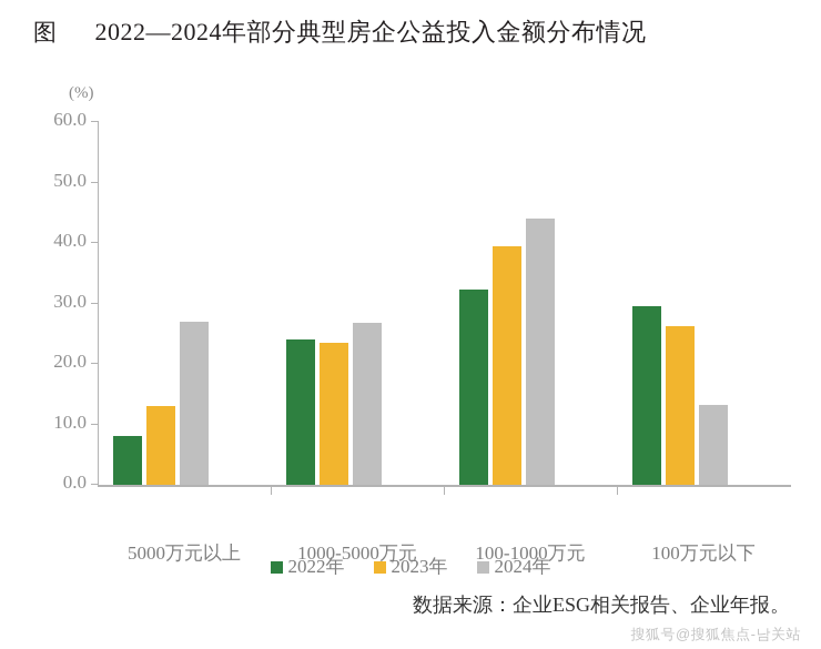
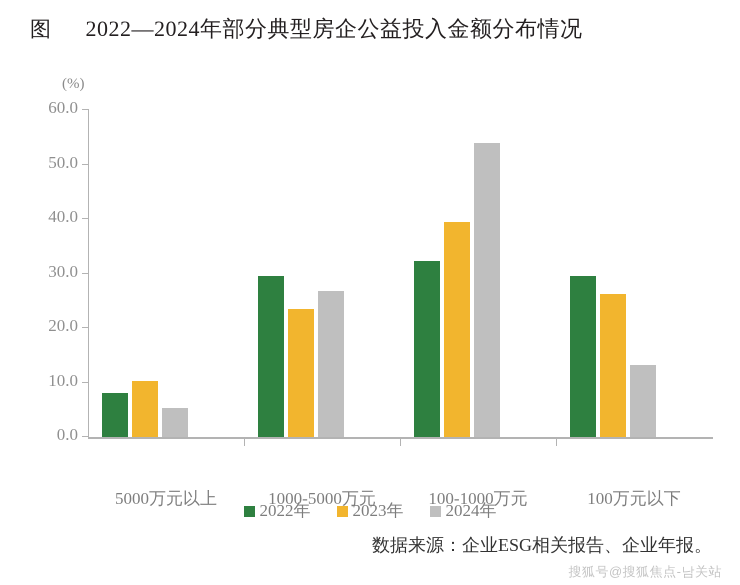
2023年/5000万元以上: 13 -> 10
2024年/5000万元以上: 27 -> 5
2022年/1000-5000万元: 24 -> 30
2024年/100-1000万元: 44 -> 54
